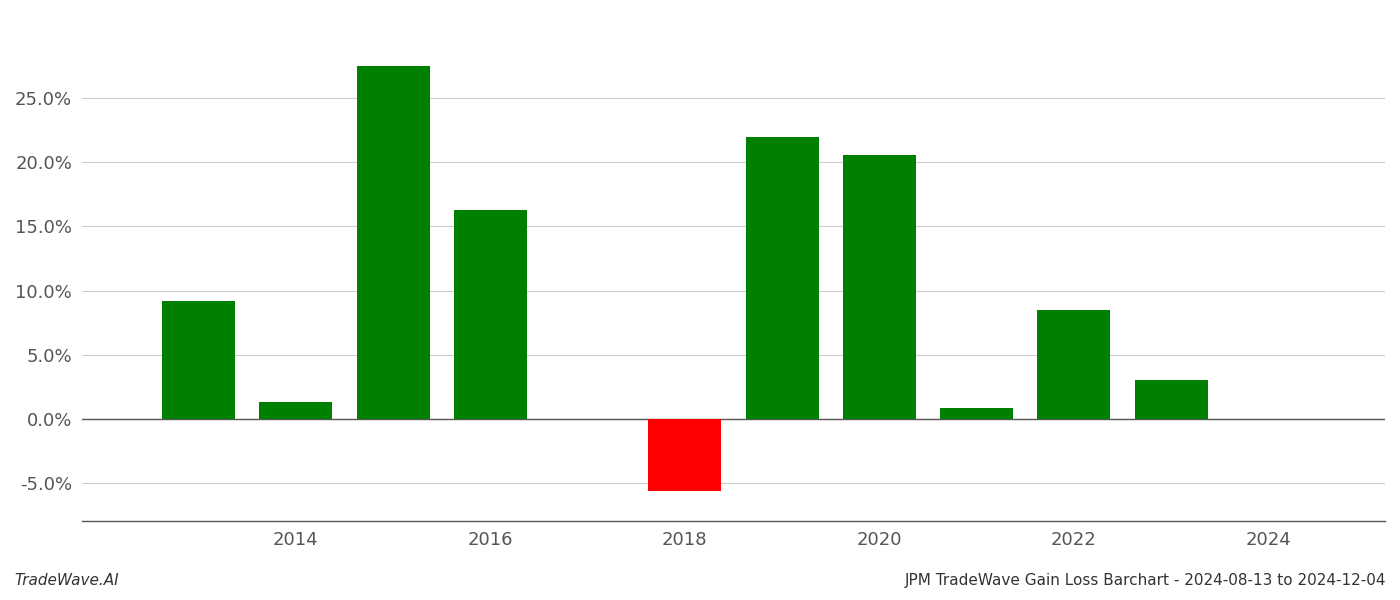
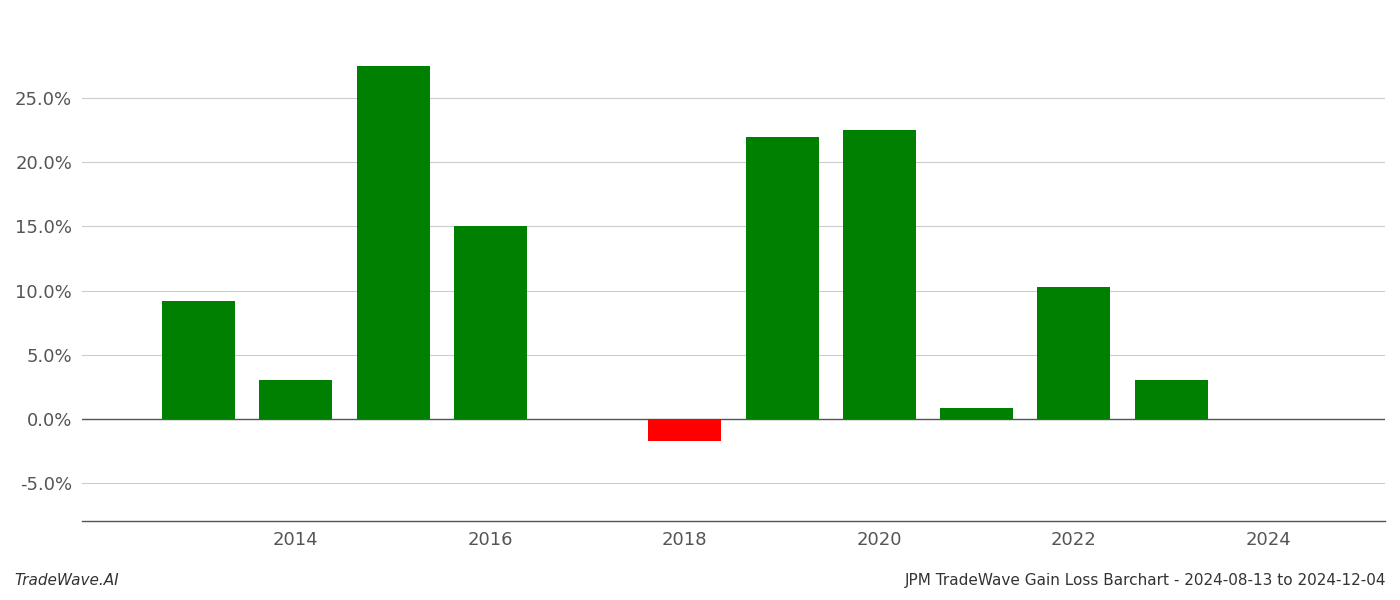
2014: 1.3% -> 3.0%
2016: 16.3% -> 15.0%
2018: -5.6% -> -1.7%
2020: 20.6% -> 22.5%
2022: 8.5% -> 10.3%
